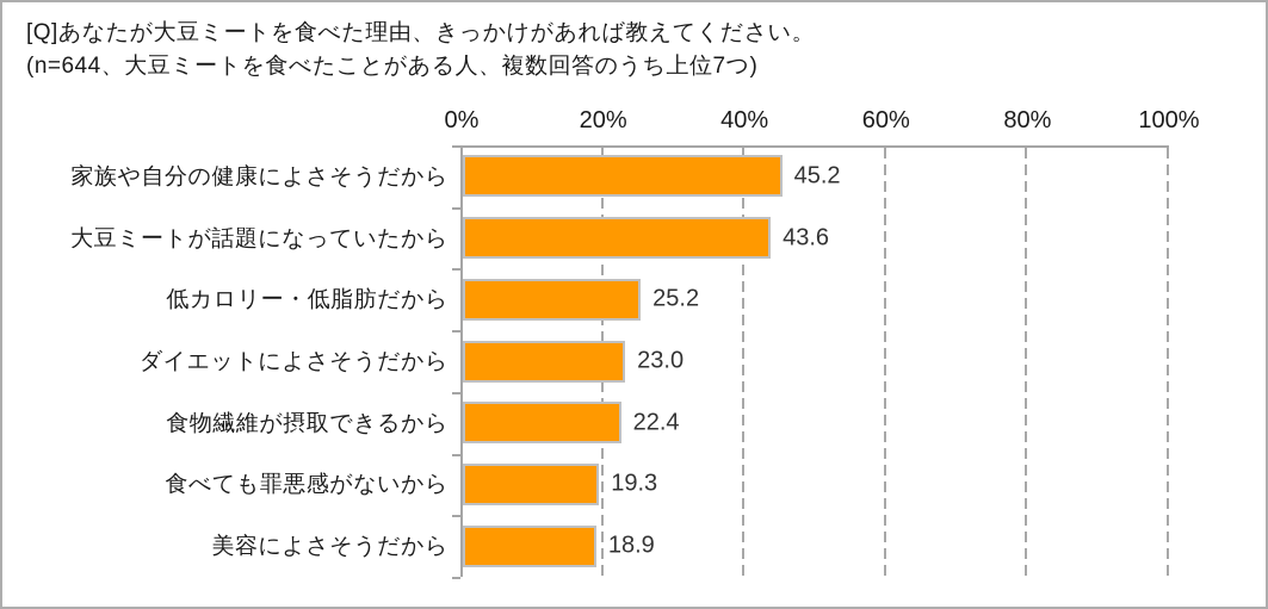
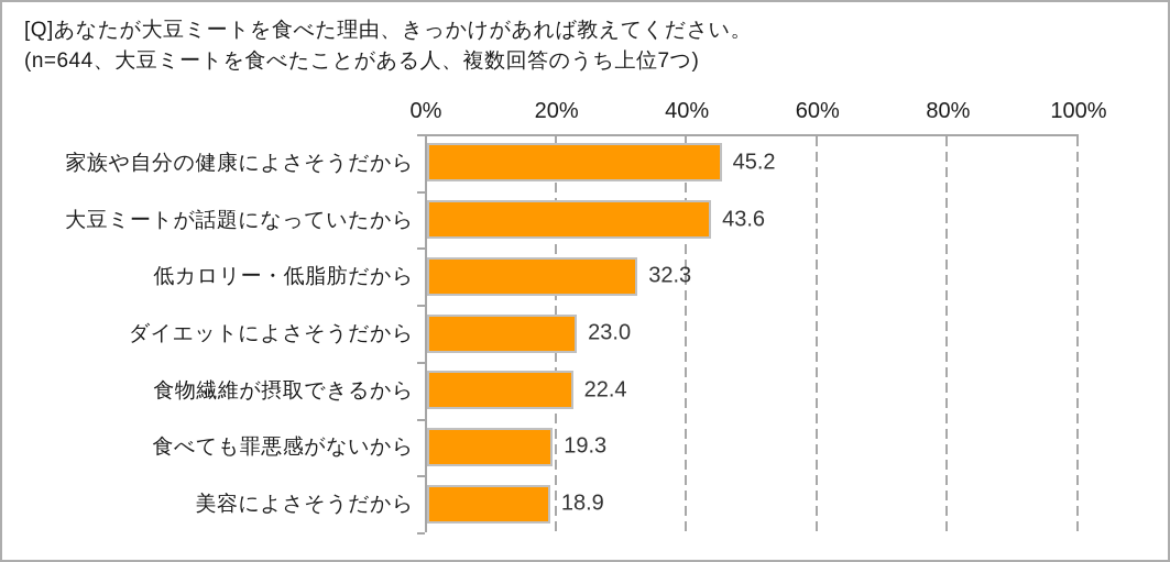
低カロリー・低脂肪だから: 25.2 -> 32.3
